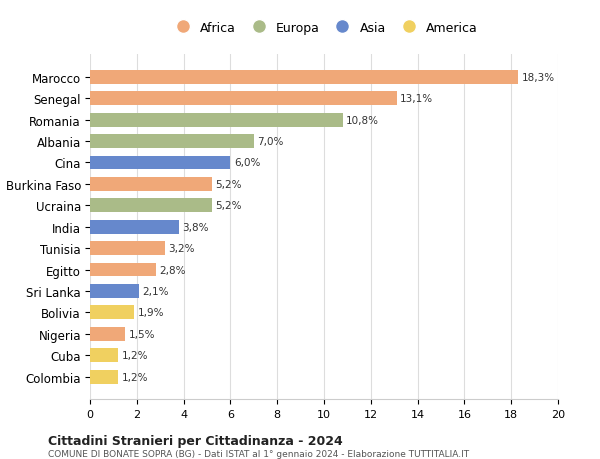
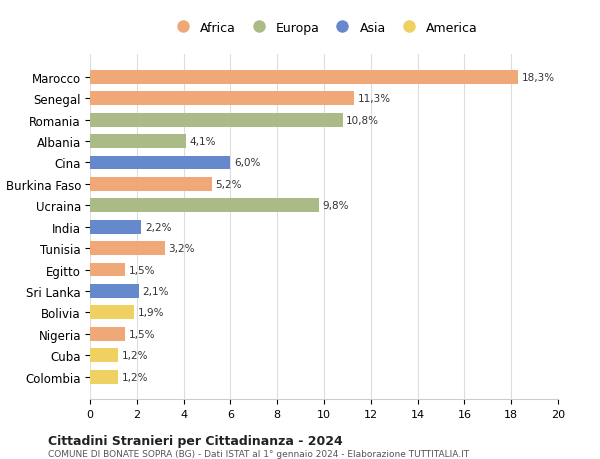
Senegal: 13,1% -> 11,3%
Albania: 7,0% -> 4,1%
Ucraina: 5,2% -> 9,8%
India: 3,8% -> 2,2%
Egitto: 2,8% -> 1,5%
